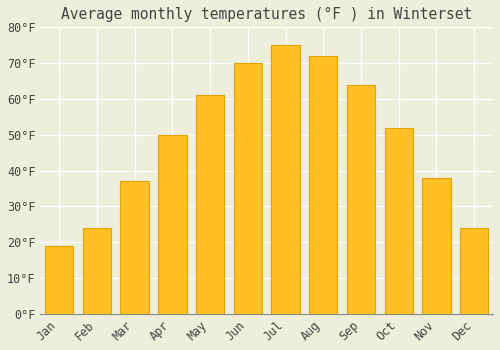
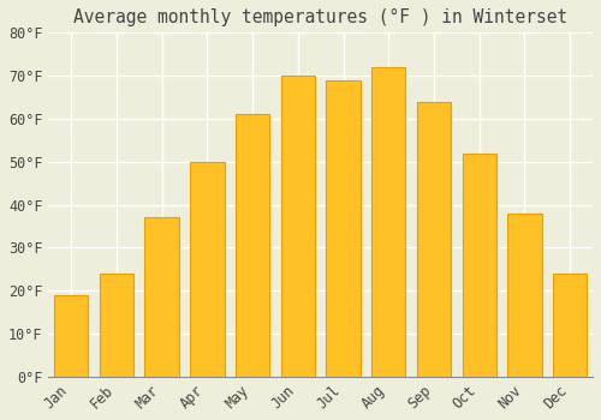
Jul: 75°F -> 69°F
